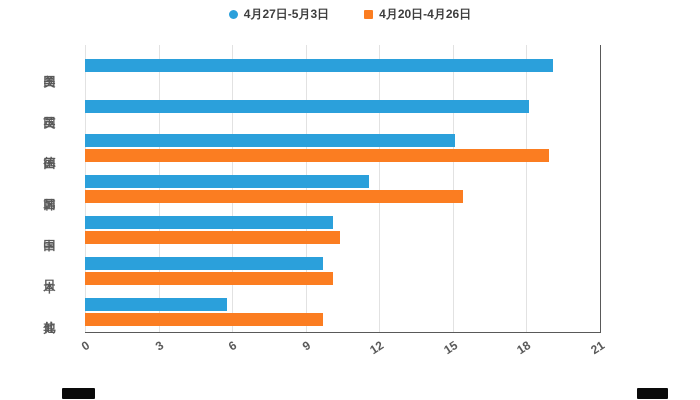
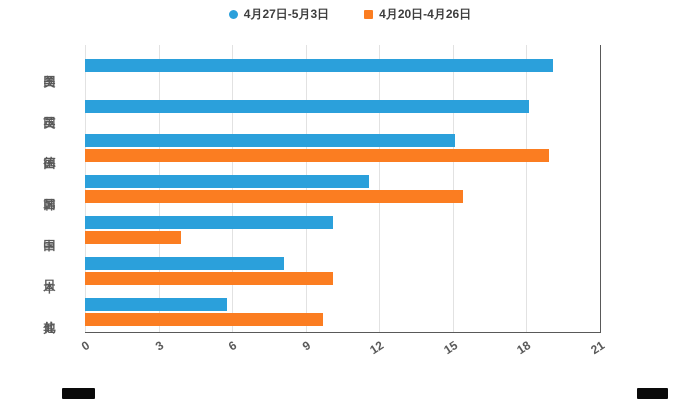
4月20日-4月26日/中国: 10.4 -> 3.9
4月27日-5月3日/日本: 9.7 -> 8.1
